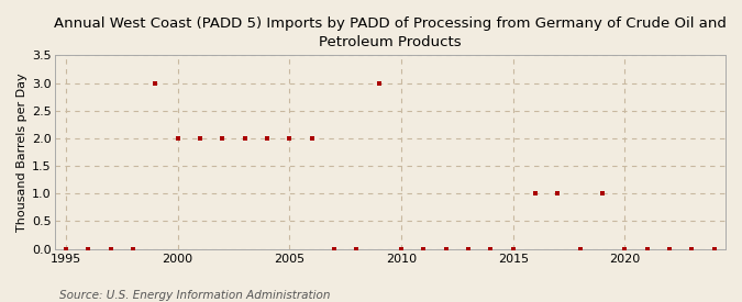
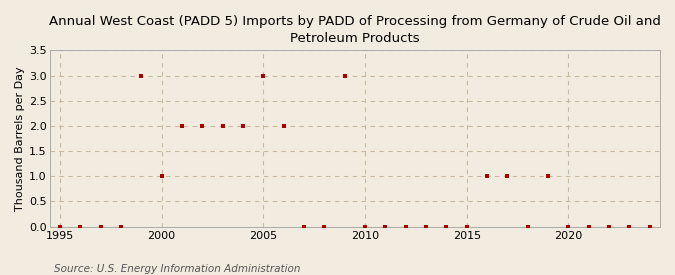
2000: 2 -> 1
2005: 2 -> 3
